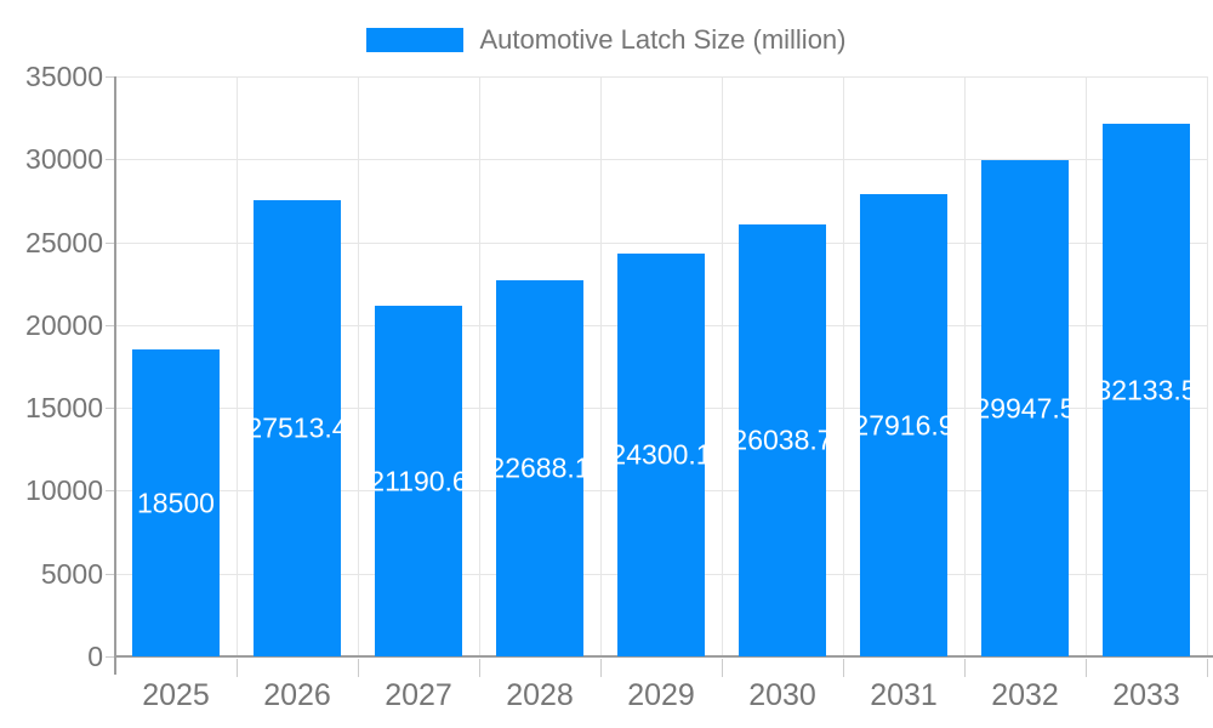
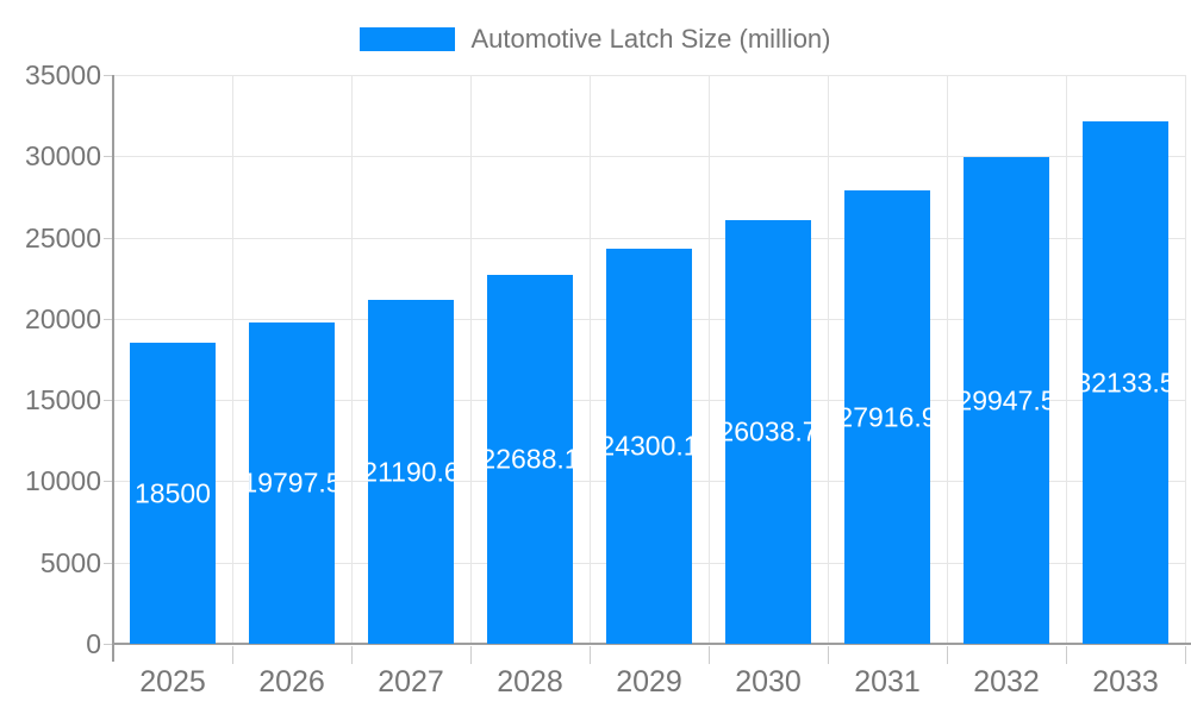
2026: 27513.4 -> 19797.5
